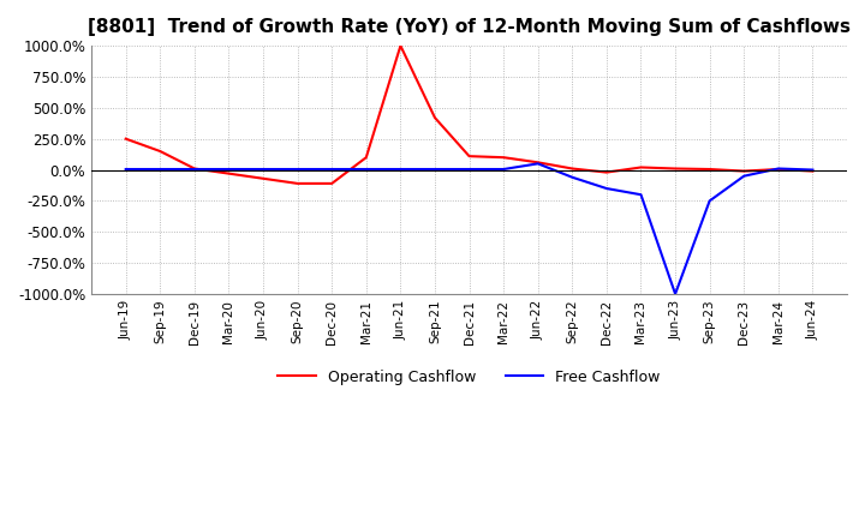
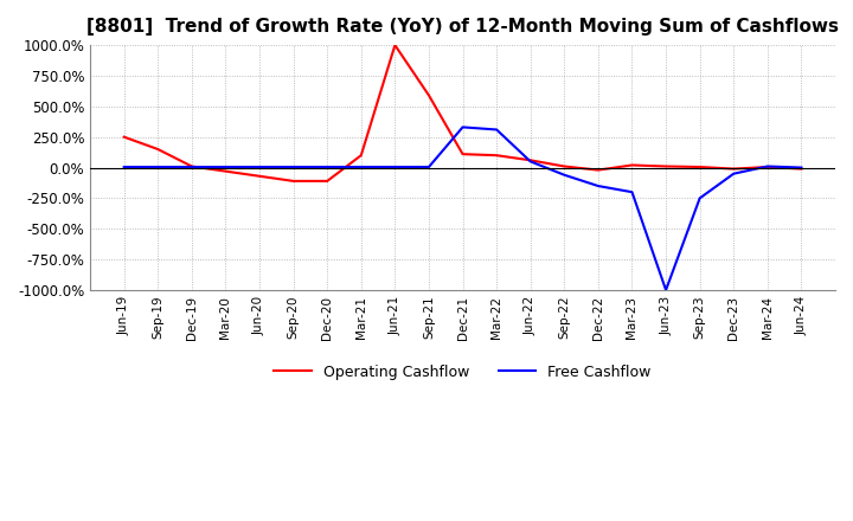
Operating Cashflow/Sep-21: 420% -> 590%
Free Cashflow/Dec-21: 0% -> 330%
Free Cashflow/Mar-22: 0% -> 310%
